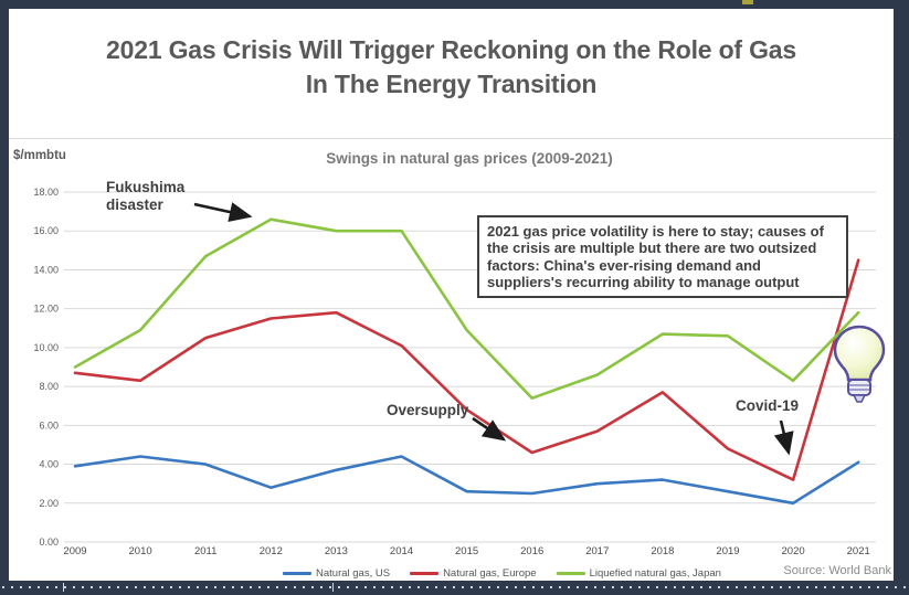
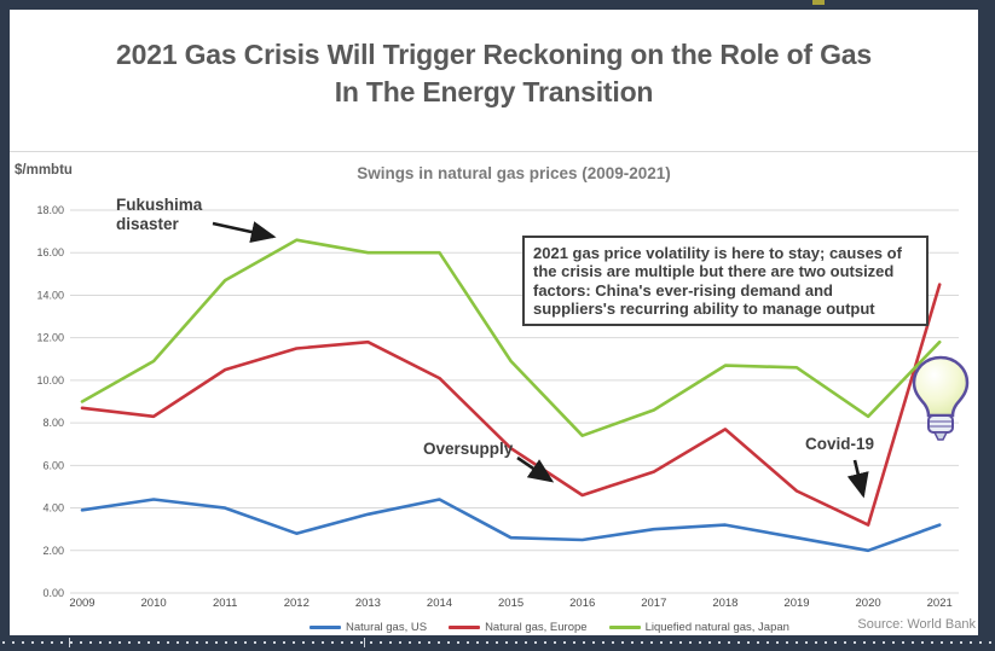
Natural gas, US/2021: 4.1 -> 3.2
